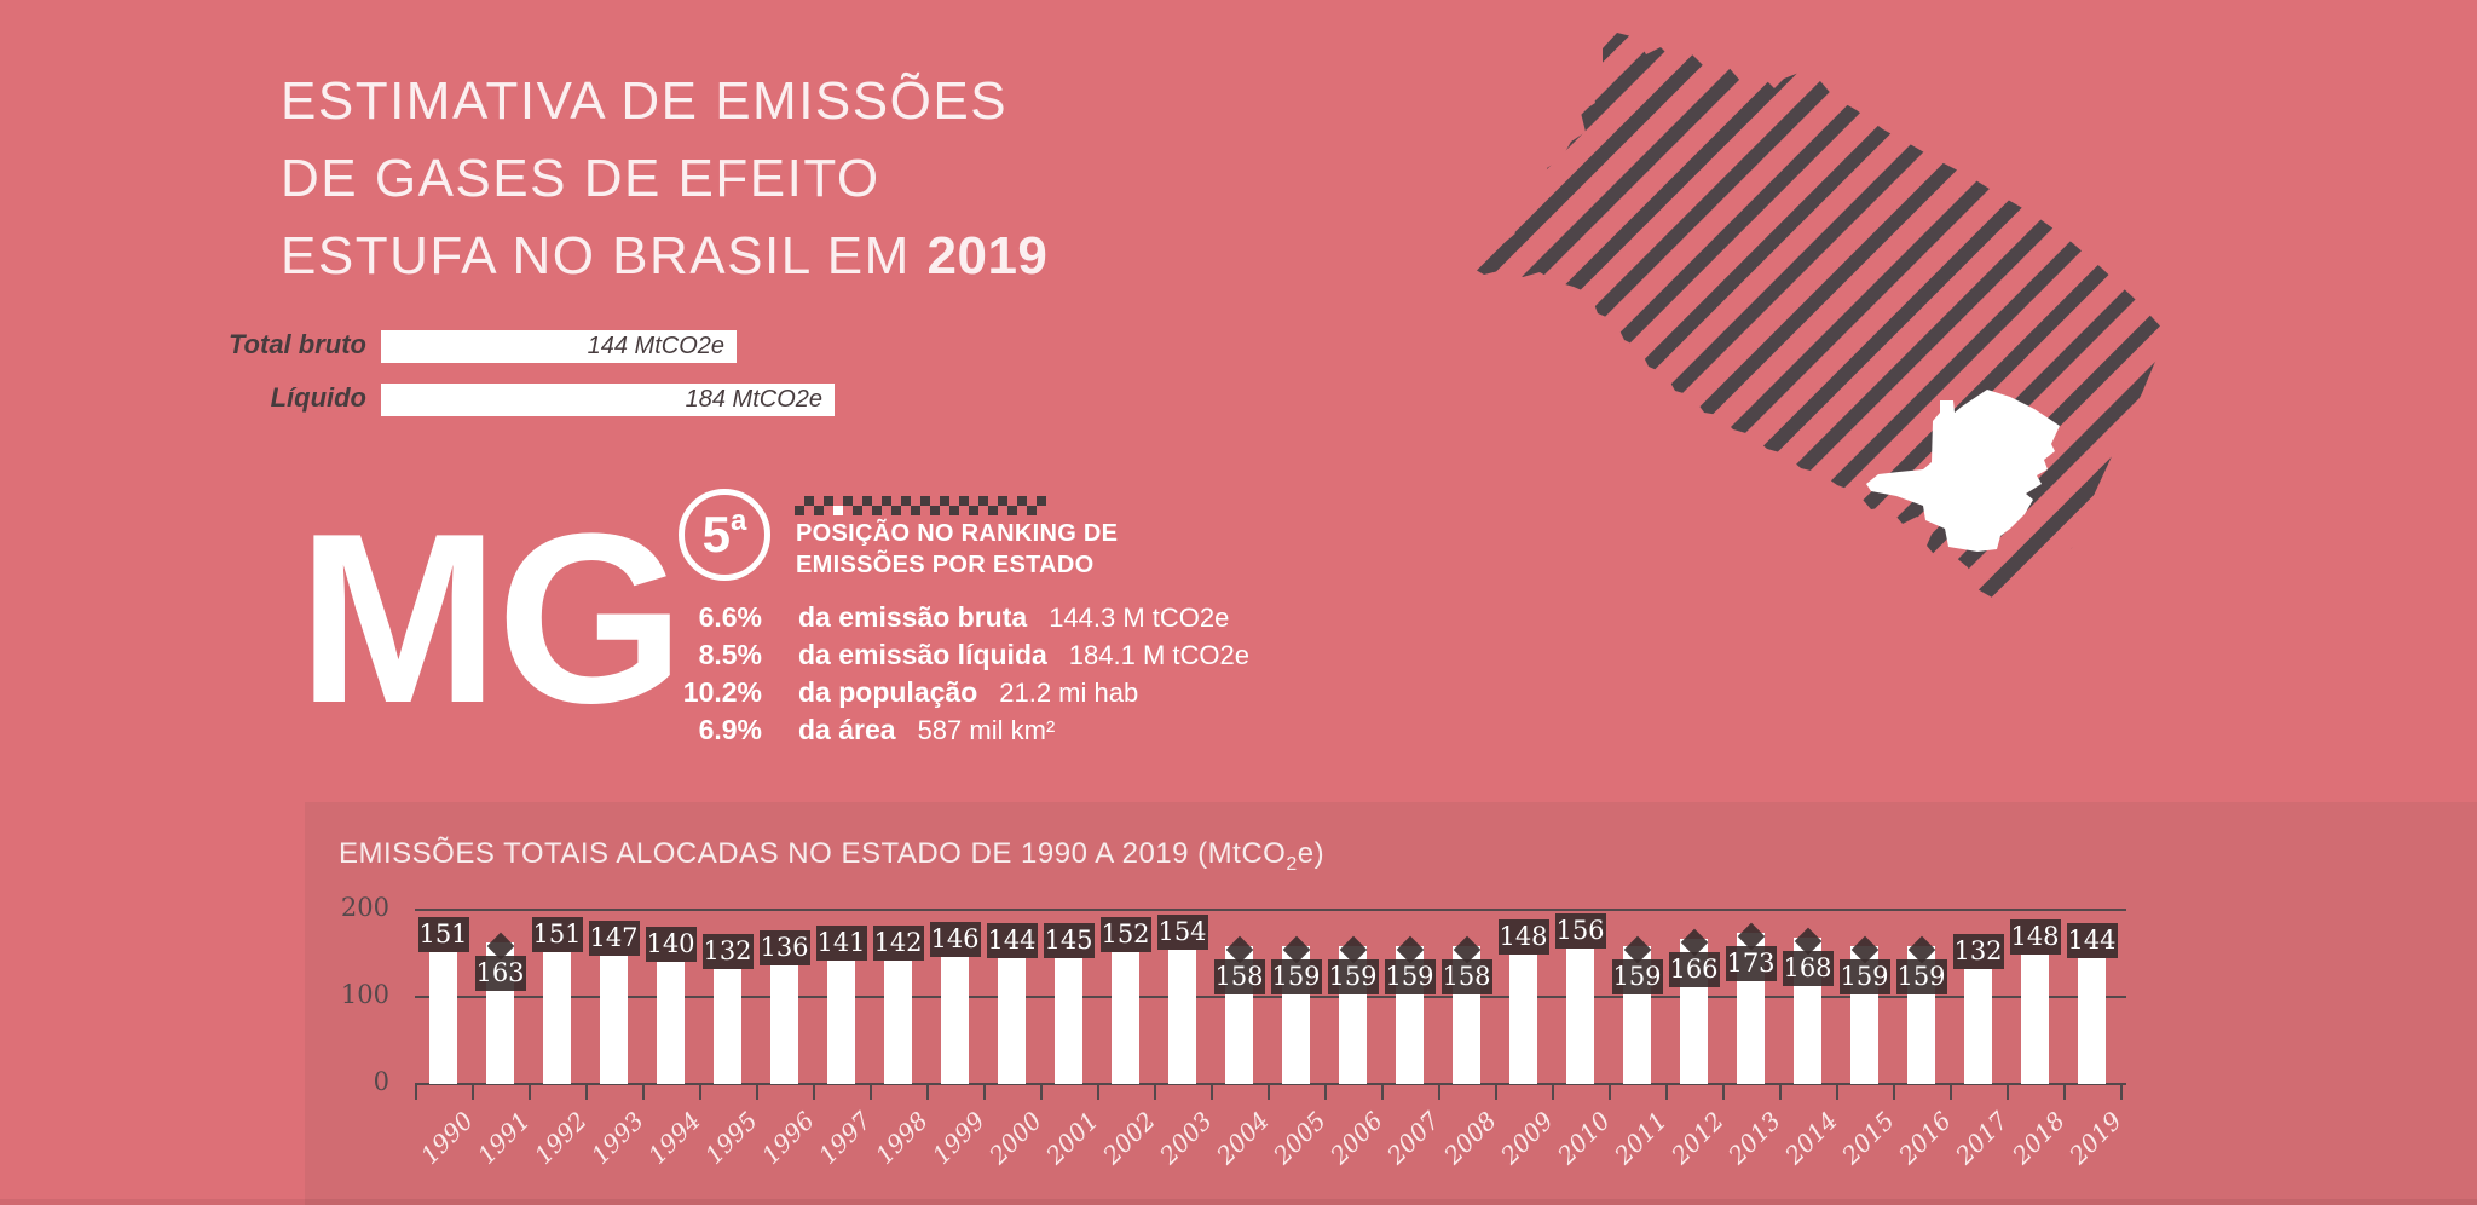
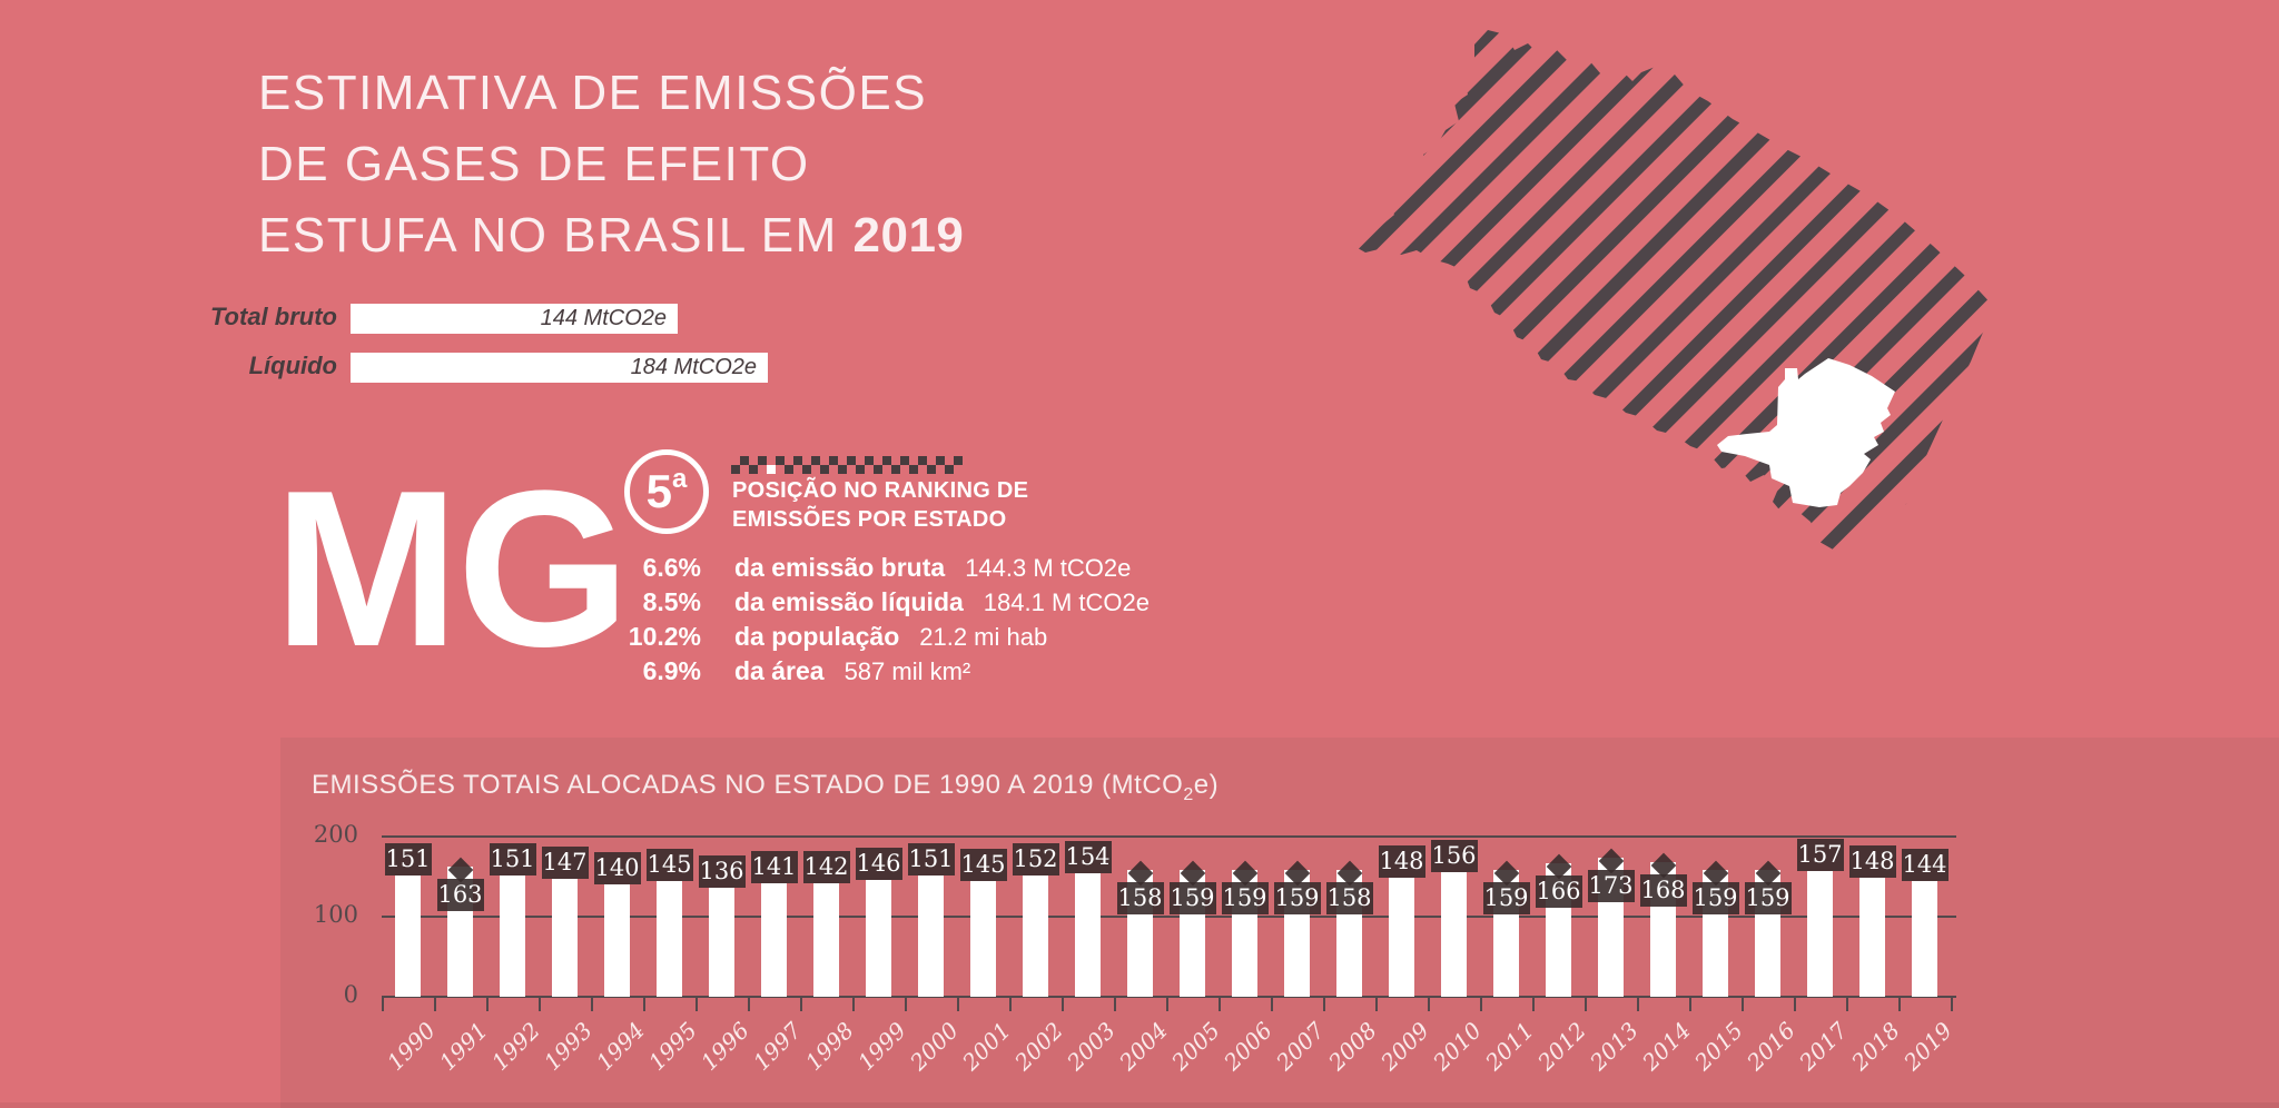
EMISSÕES TOTAIS ALOCADAS NO ESTADO DE 1990 A 2019 (MtCO2e)/1995: 132 -> 145
EMISSÕES TOTAIS ALOCADAS NO ESTADO DE 1990 A 2019 (MtCO2e)/2000: 144 -> 151
EMISSÕES TOTAIS ALOCADAS NO ESTADO DE 1990 A 2019 (MtCO2e)/2017: 132 -> 157
